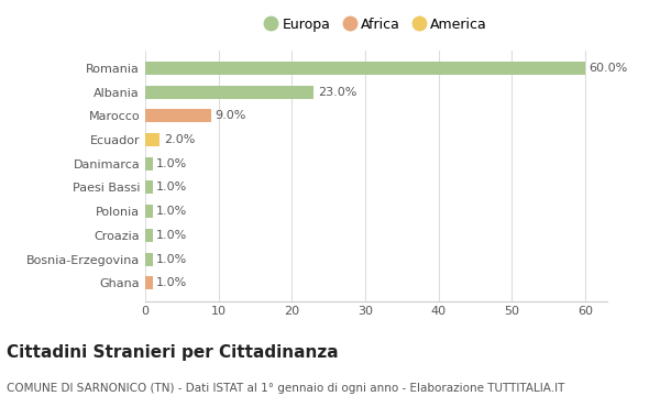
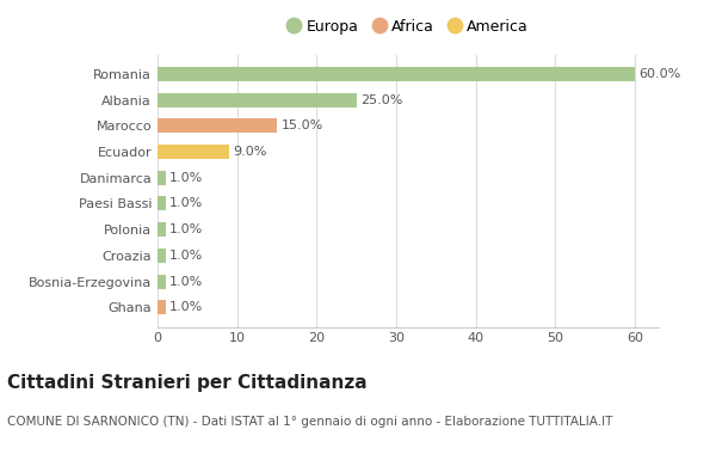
Albania: 23.0% -> 25.0%
Marocco: 9.0% -> 15.0%
Ecuador: 2.0% -> 9.0%
